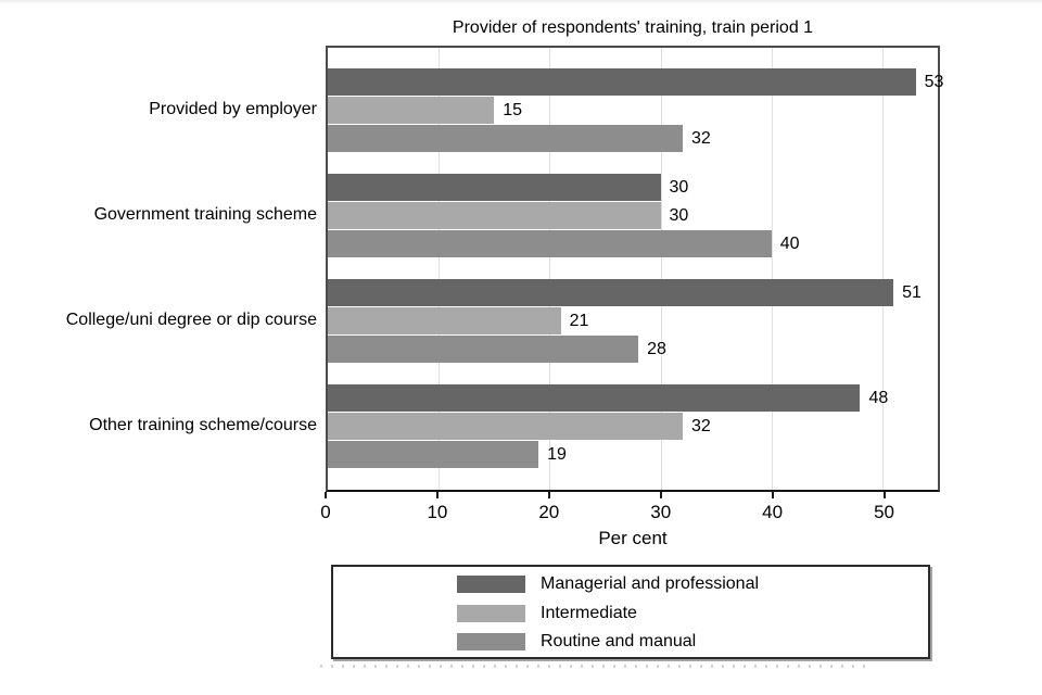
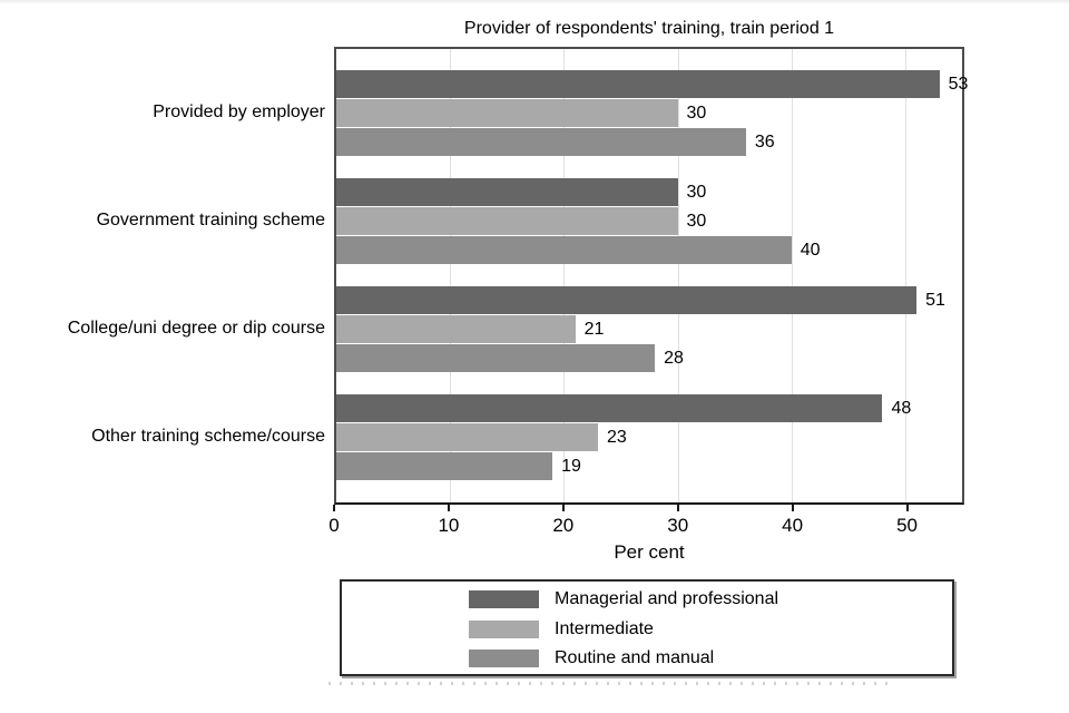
Intermediate/Provided by employer: 15 -> 30
Routine and manual/Provided by employer: 32 -> 36
Intermediate/Other training scheme/course: 32 -> 23
